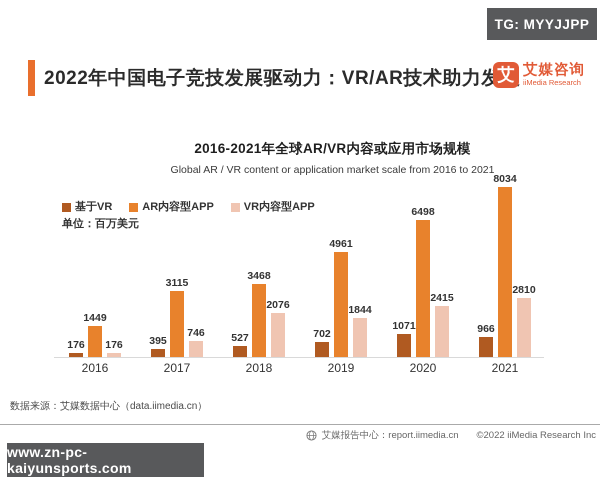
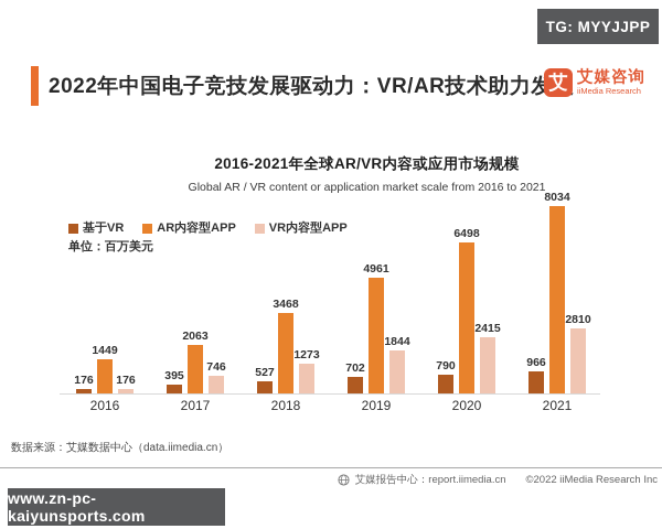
AR内容型APP/2017: 3115 -> 2063
VR内容型APP/2018: 2076 -> 1273
基于VR/2020: 1071 -> 790
